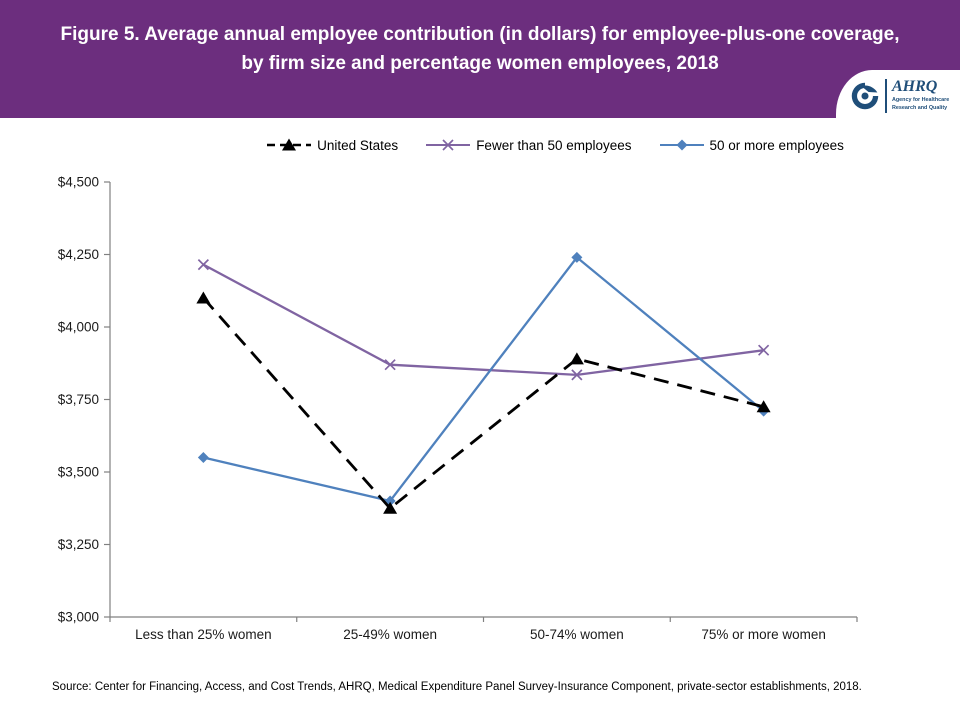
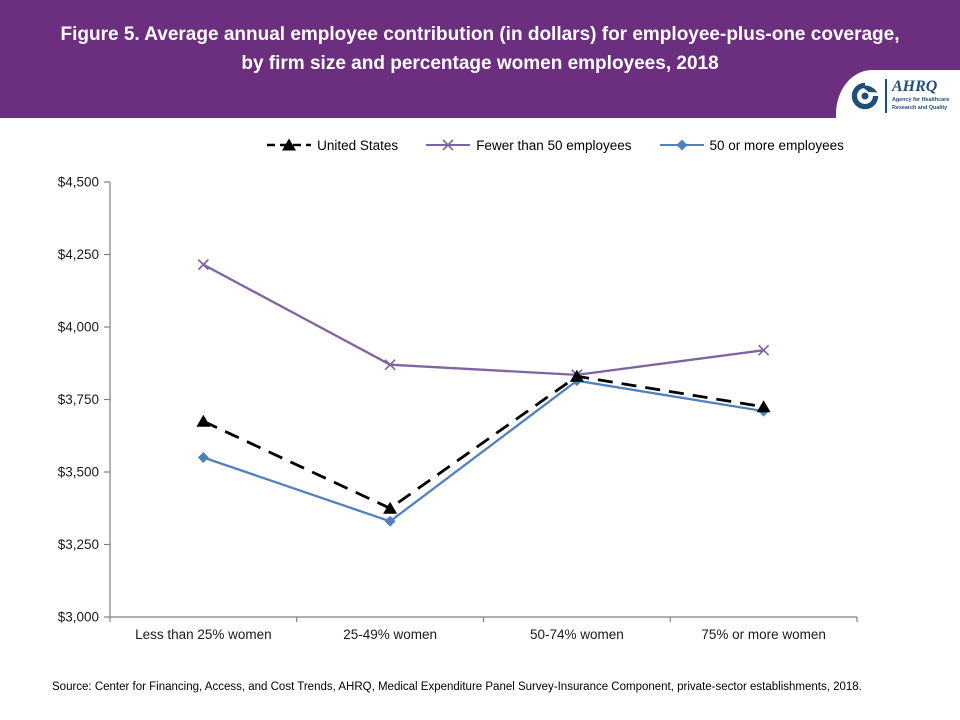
United States/Less than 25% women: $4100 -> $3680
50 or more employees/25-49% women: $3400 -> $3330
United States/50-74% women: $3890 -> $3830
50 or more employees/50-74% women: $4240 -> $3820
